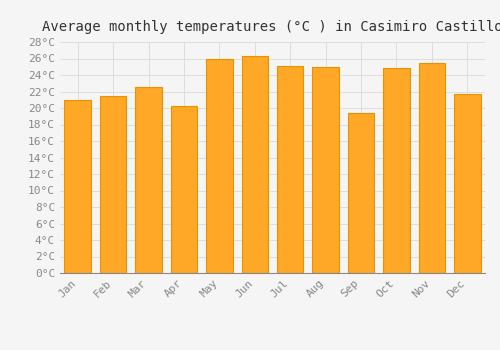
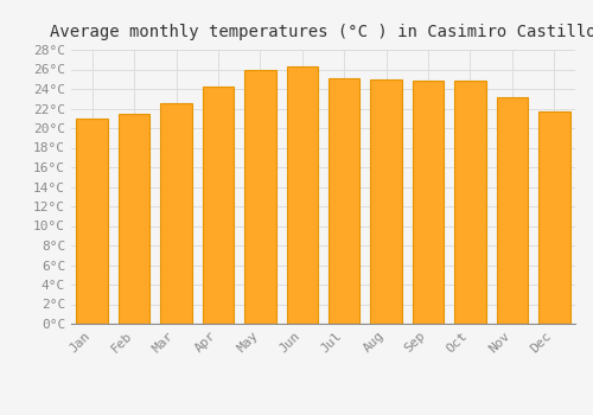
Apr: 20.2°C -> 24.3°C
Sep: 19.4°C -> 24.8°C
Nov: 25.4°C -> 23.2°C
